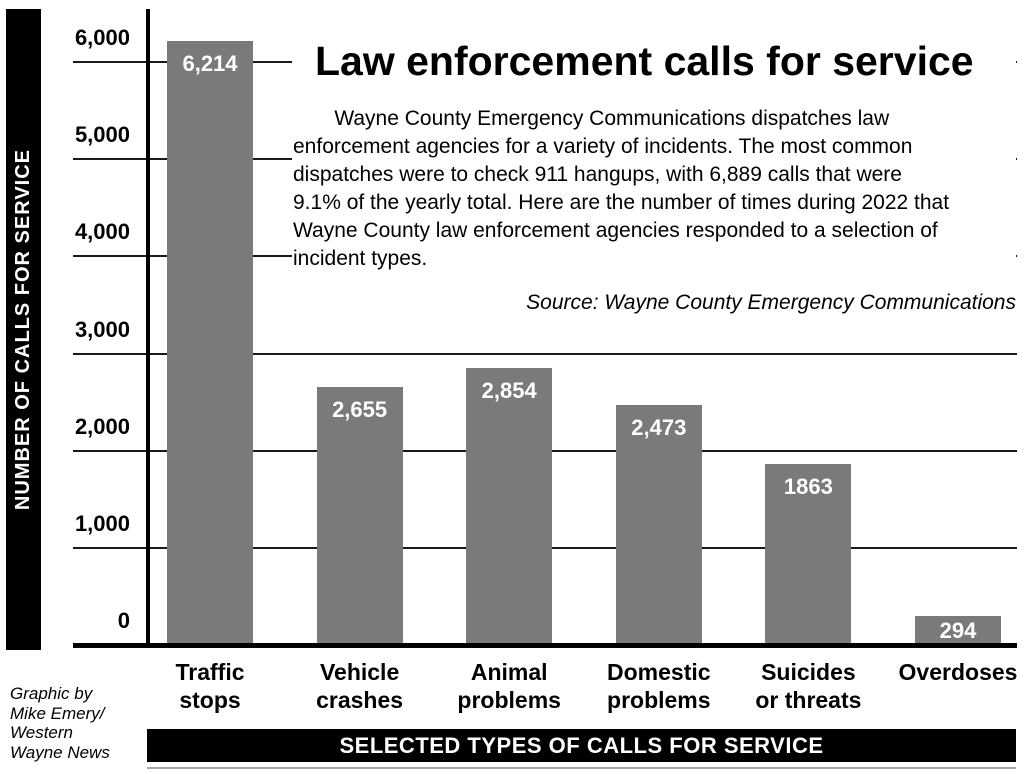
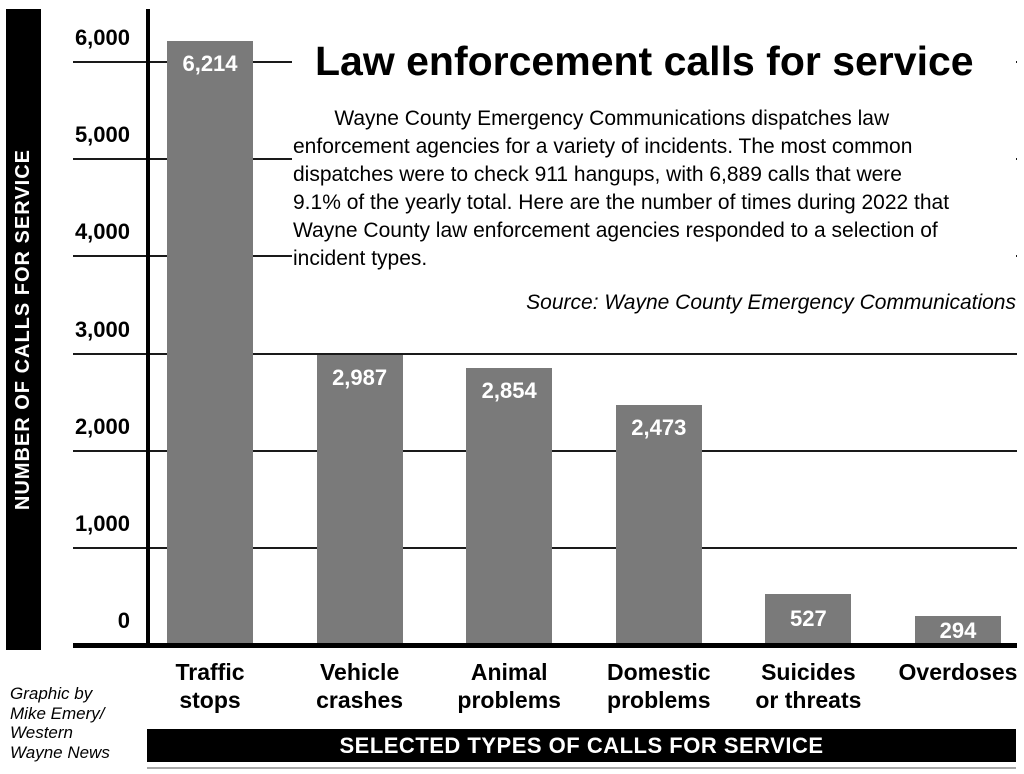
Vehicle crashes: 2,655 -> 2,987
Suicides or threats: 1863 -> 527
